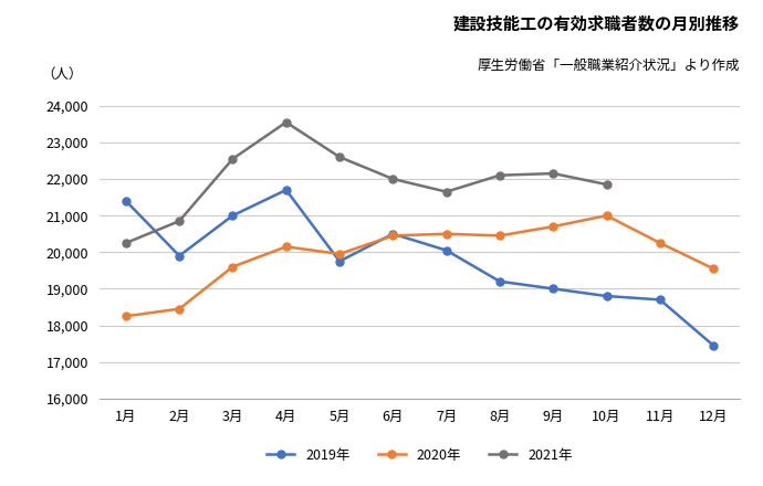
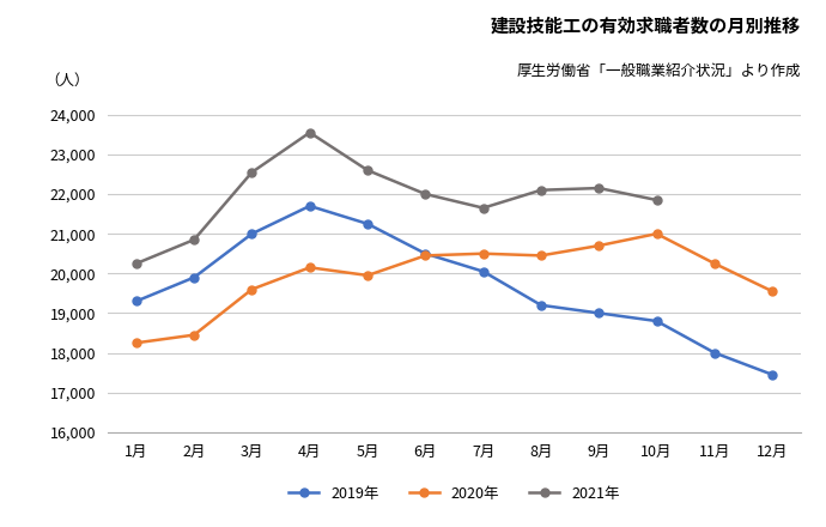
2019年/1月: 21,400 -> 19,300
2019年/5月: 19,750 -> 21,250
2019年/11月: 18,700 -> 18,000
